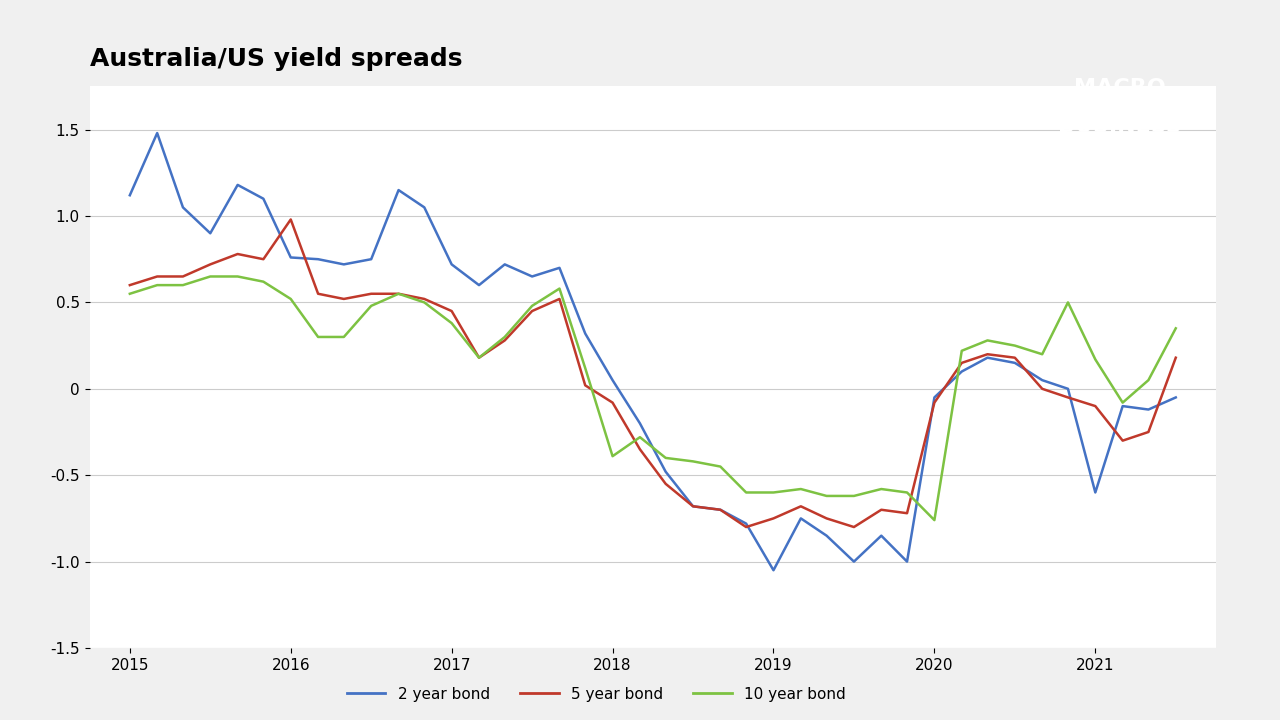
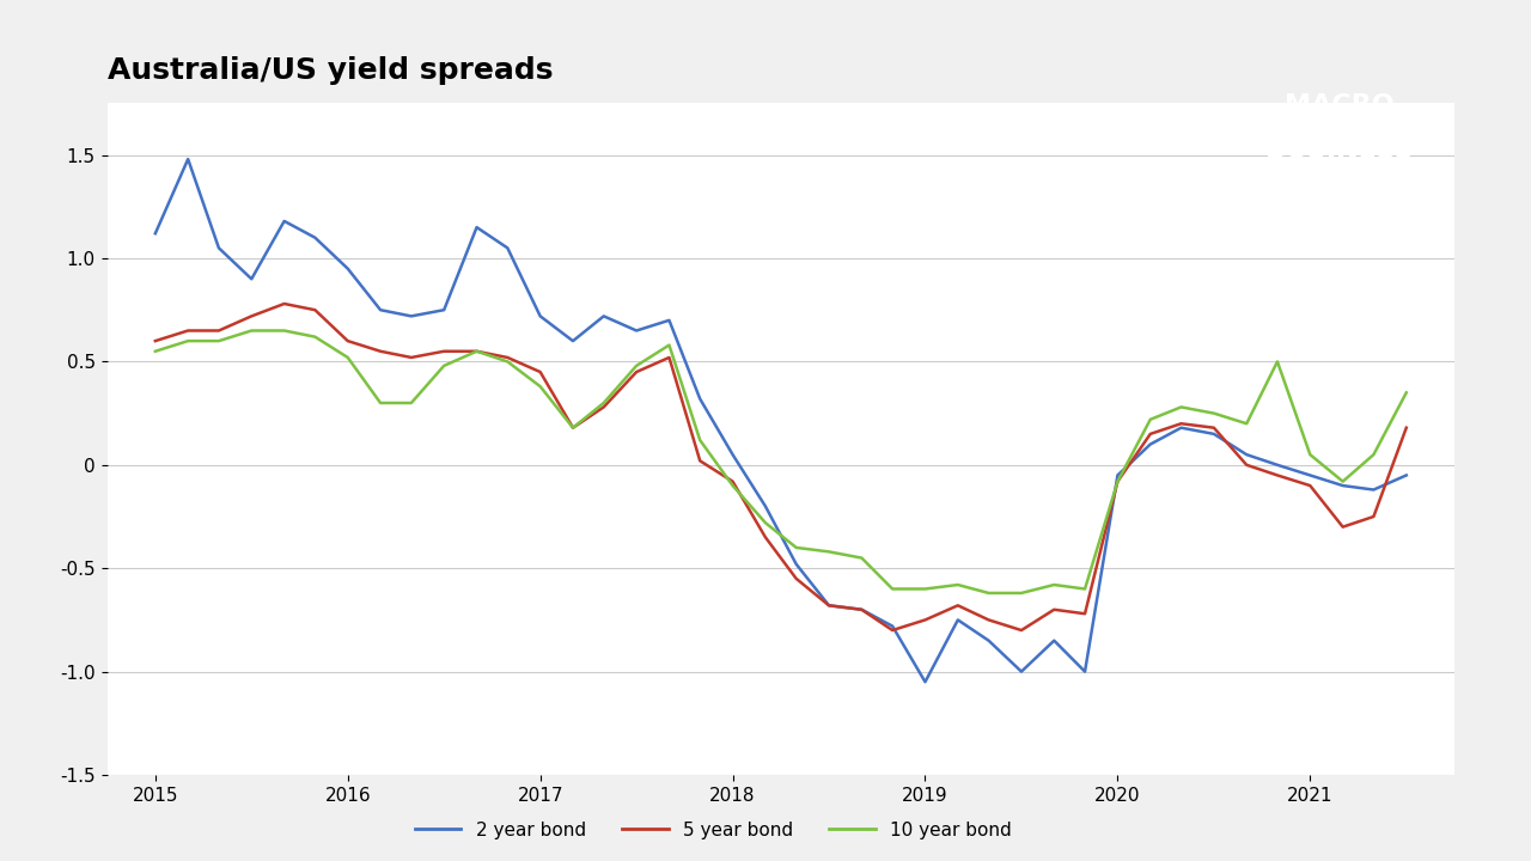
2 year bond/2016: 0.76 -> 0.95
5 year bond/2016: 0.98 -> 0.60
10 year bond/2018: -0.39 -> -0.10
10 year bond/2020: -0.76 -> -0.08
2 year bond/2021: -0.60 -> -0.05
10 year bond/2021: 0.17 -> 0.05
